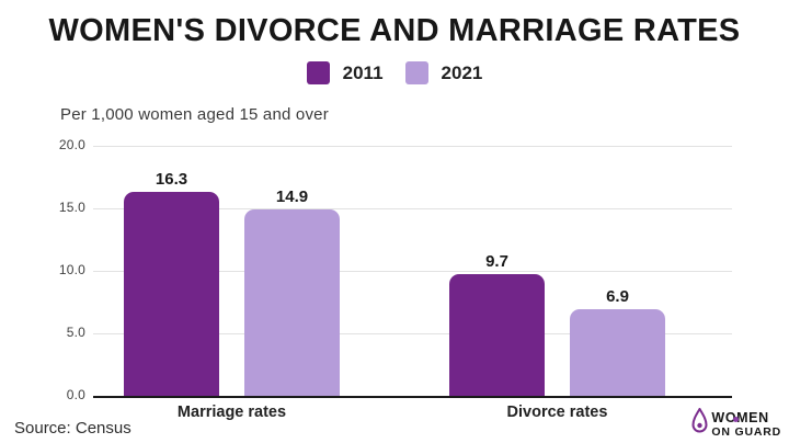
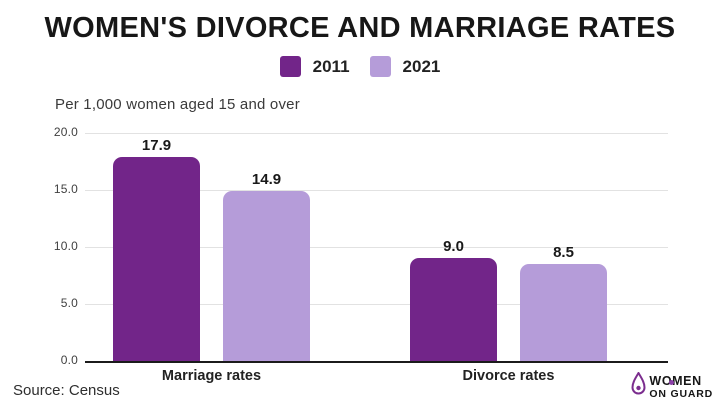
2011/Marriage rates: 16.3 -> 17.9
2011/Divorce rates: 9.7 -> 9.0
2021/Divorce rates: 6.9 -> 8.5
